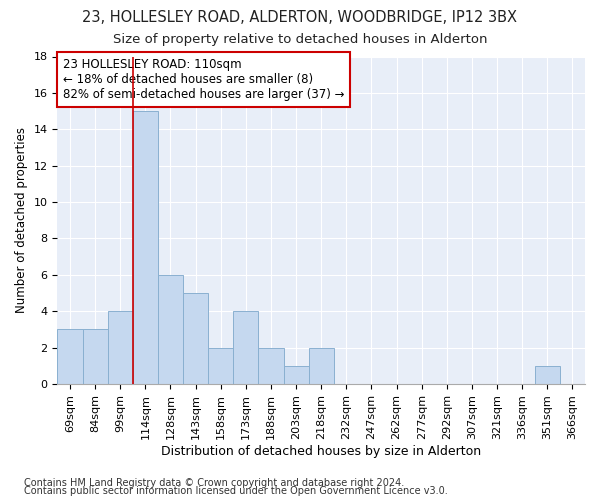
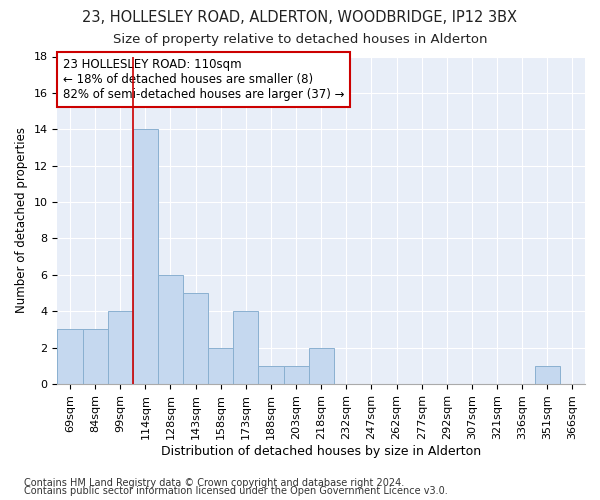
114sqm: 15 -> 14
188sqm: 2 -> 1
